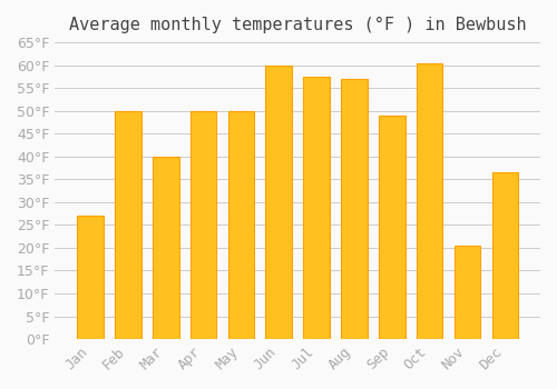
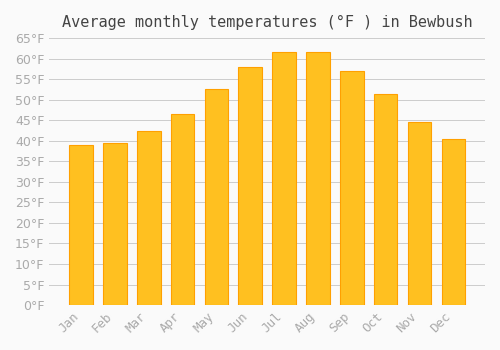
Jan: 27.0°F -> 39.0°F
Feb: 50.0°F -> 39.5°F
Mar: 40.0°F -> 42.5°F
Apr: 50.0°F -> 46.5°F
May: 50.0°F -> 52.5°F
Jun: 60.0°F -> 58.0°F
Jul: 57.5°F -> 61.5°F
Aug: 57.0°F -> 61.5°F
Sep: 49.0°F -> 57.0°F
Oct: 60.5°F -> 51.5°F
Nov: 20.5°F -> 44.5°F
Dec: 36.5°F -> 40.5°F
